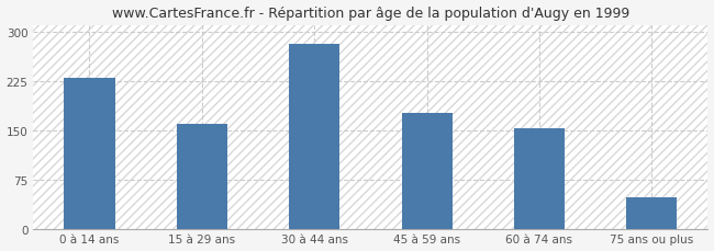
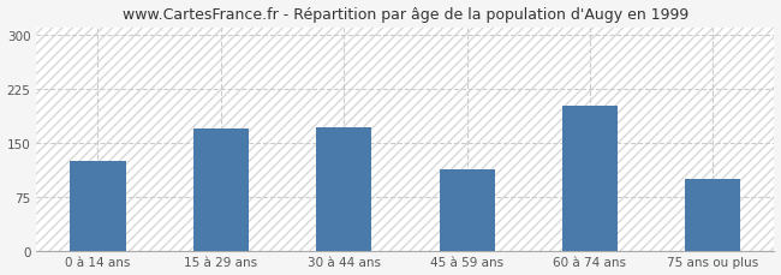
0 à 14 ans: 230 -> 124
15 à 29 ans: 160 -> 170
30 à 44 ans: 281 -> 172
45 à 59 ans: 176 -> 112
60 à 74 ans: 153 -> 202
75 ans ou plus: 47 -> 100
